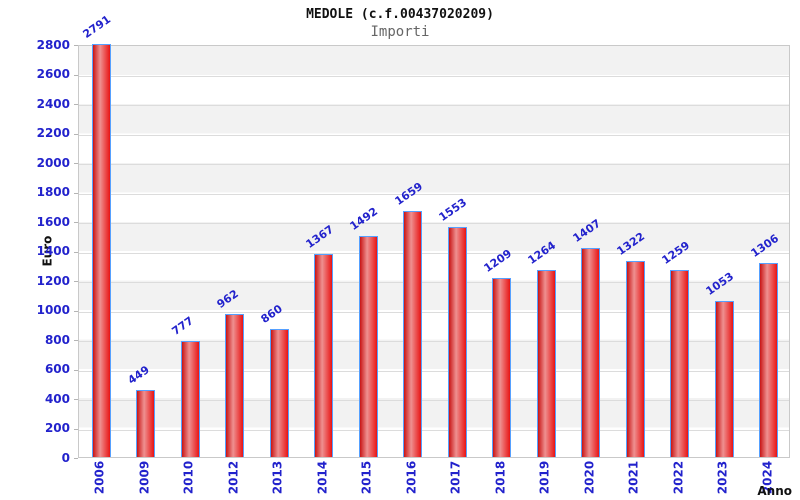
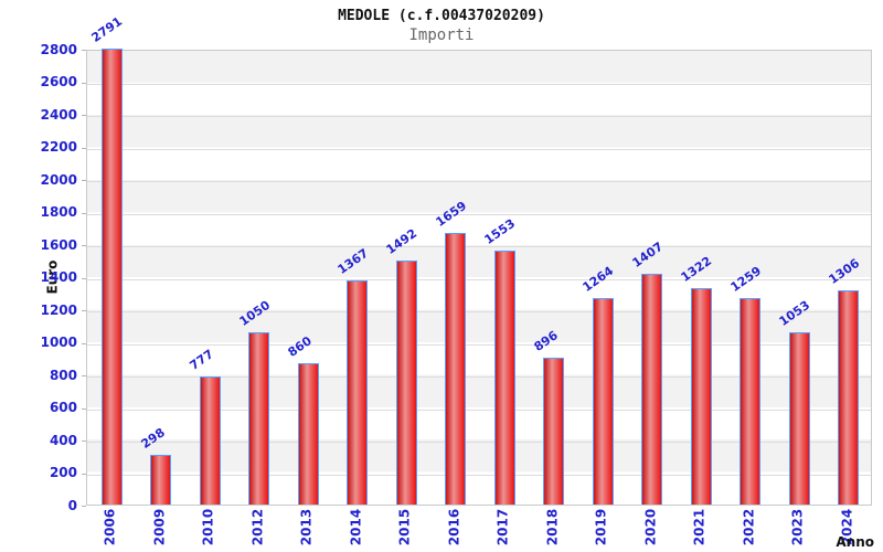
2009: 449 -> 298
2012: 962 -> 1050
2018: 1209 -> 896
